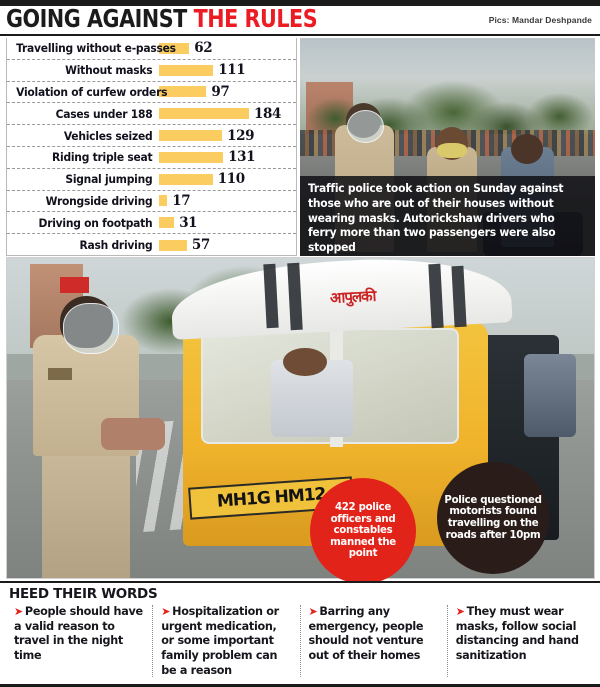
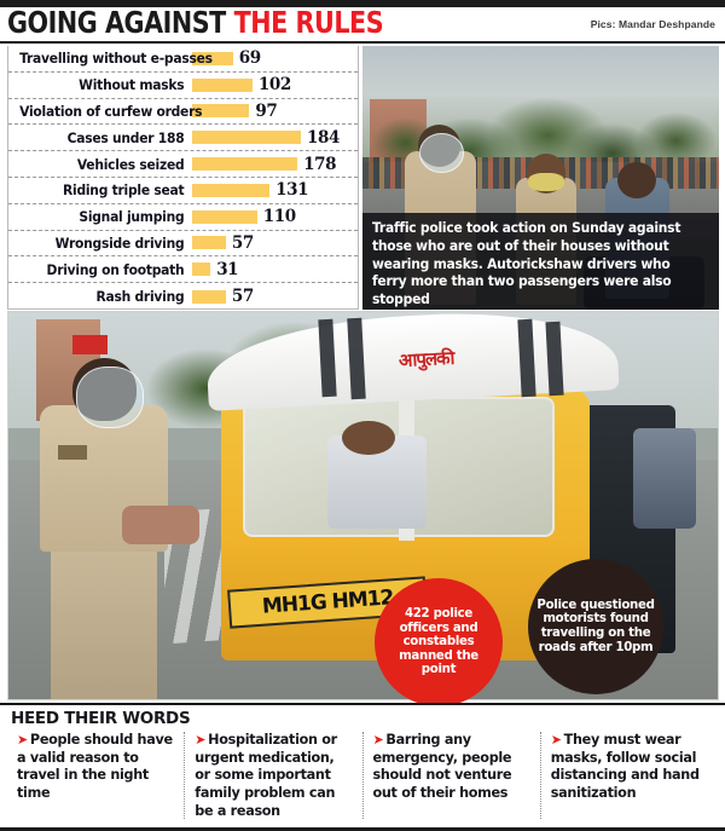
Travelling without e-passes: 62 -> 69
Without masks: 111 -> 102
Vehicles seized: 129 -> 178
Wrongside driving: 17 -> 57
